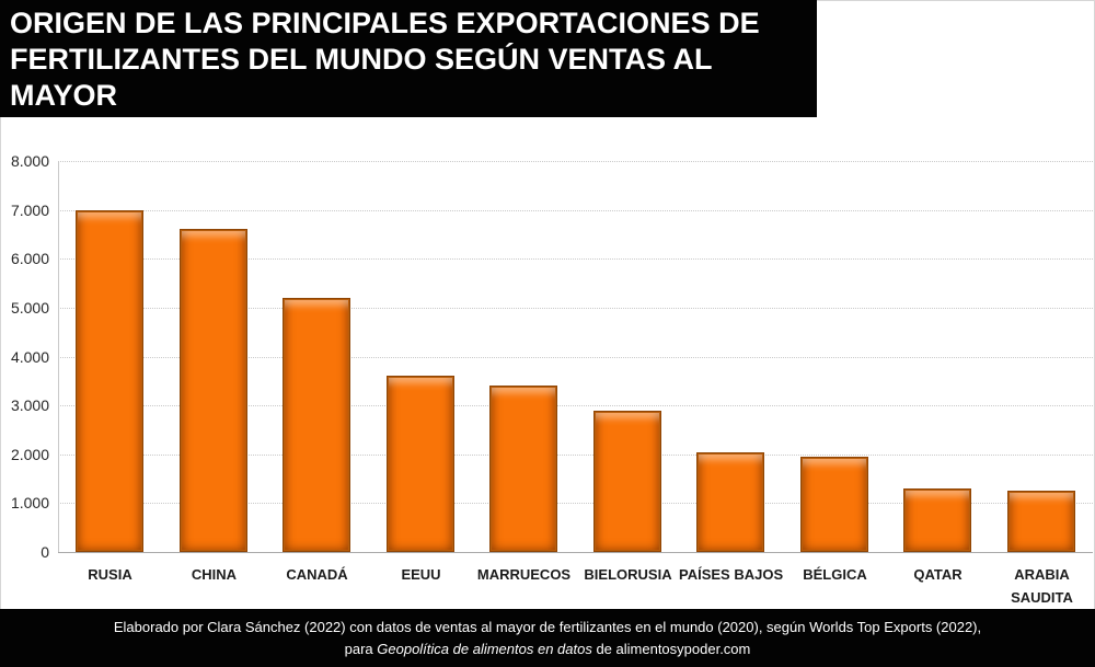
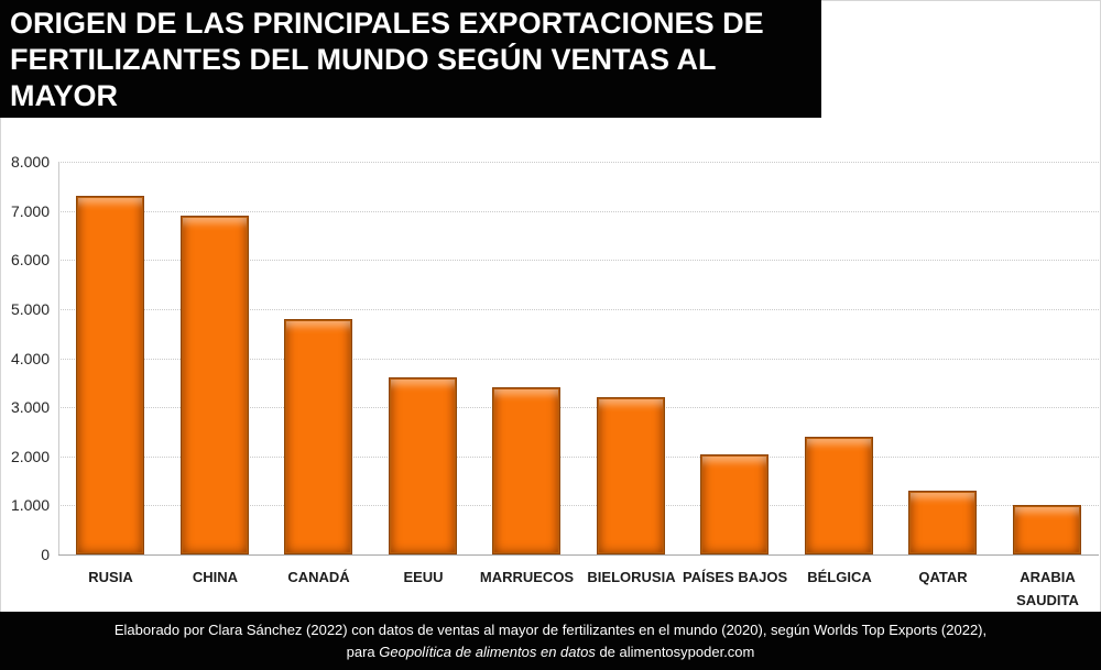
RUSIA: 7000 -> 7300
CHINA: 6600 -> 6900
CANADÁ: 5200 -> 4800
BIELORUSIA: 2900 -> 3200
BÉLGICA: 2000 -> 2400
ARABIA SAUDITA: 1200 -> 1000
